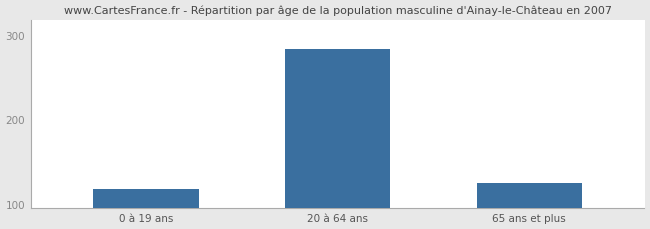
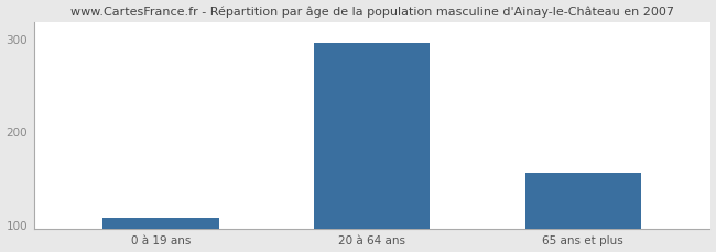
0 à 19 ans: 118 -> 107
20 à 64 ans: 284 -> 296
65 ans et plus: 124 -> 155
